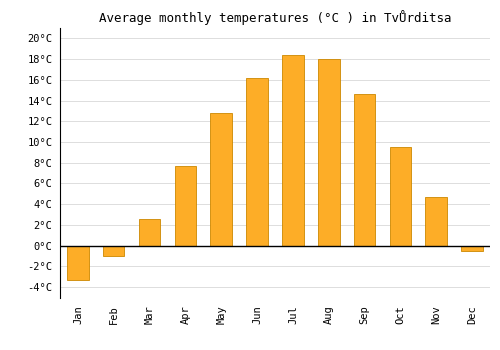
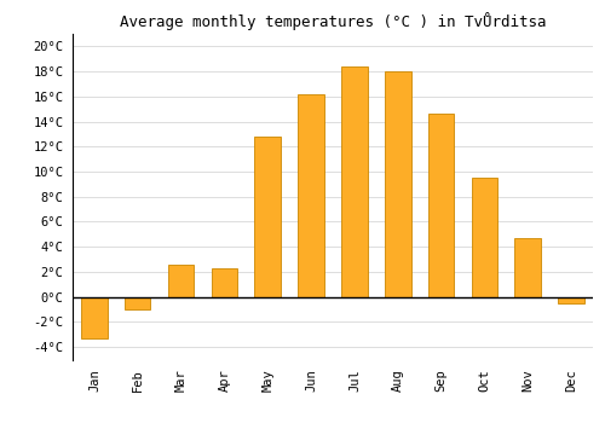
Apr: 7.7°C -> 2.3°C
